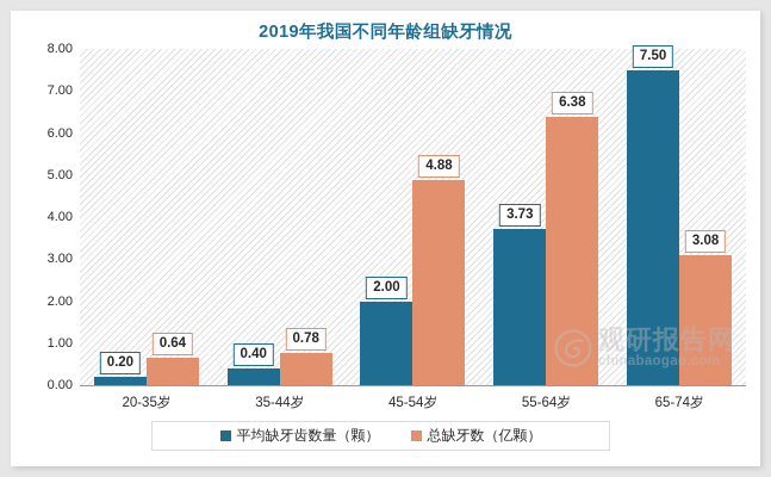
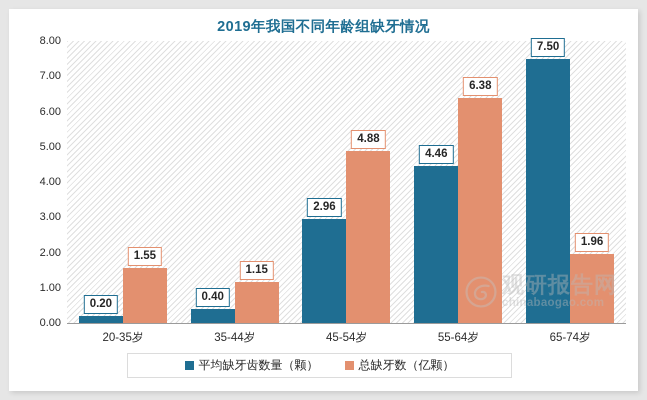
总缺牙数（亿颗）/20-35岁: 0.64 -> 1.55
总缺牙数（亿颗）/35-44岁: 0.78 -> 1.15
平均缺牙齿数量（颗）/45-54岁: 2.00 -> 2.96
平均缺牙齿数量（颗）/55-64岁: 3.73 -> 4.46
总缺牙数（亿颗）/65-74岁: 3.08 -> 1.96
